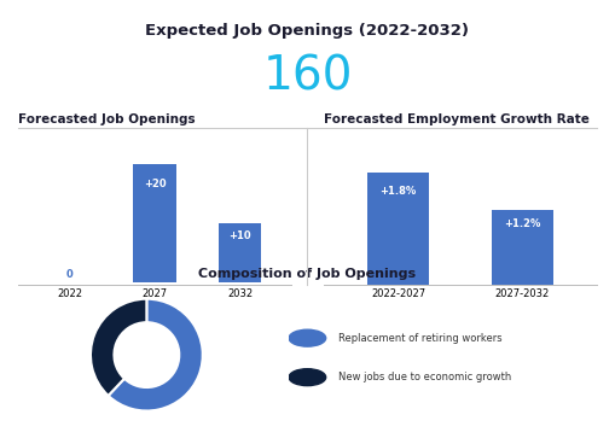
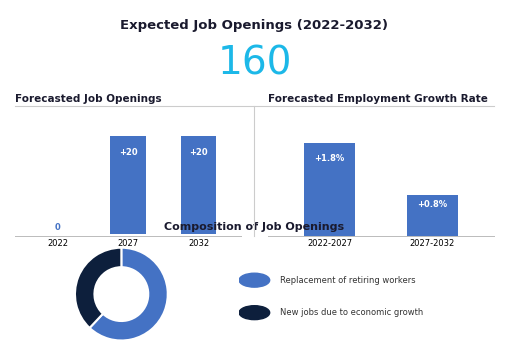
Forecasted Job Openings/2032: +10 -> +20
Forecasted Employment Growth Rate/2027-2032: +1.2% -> +0.8%
